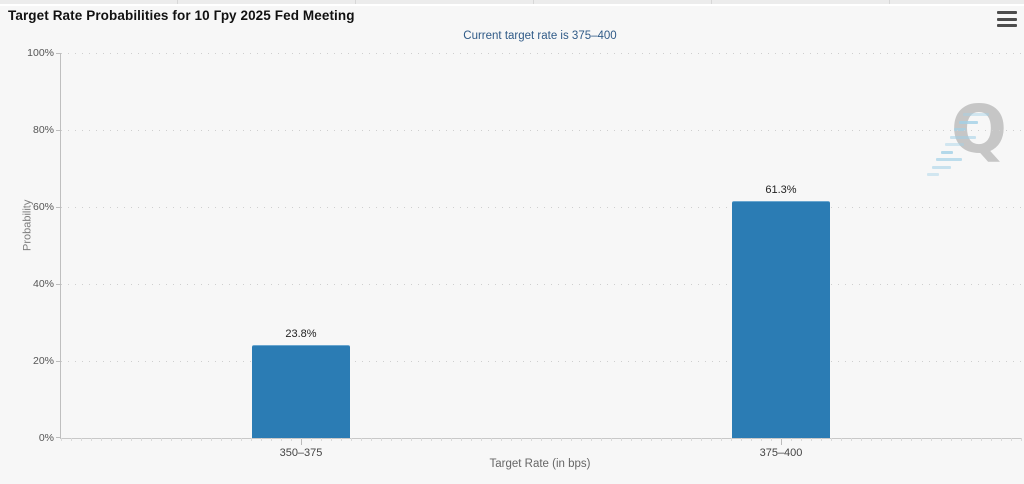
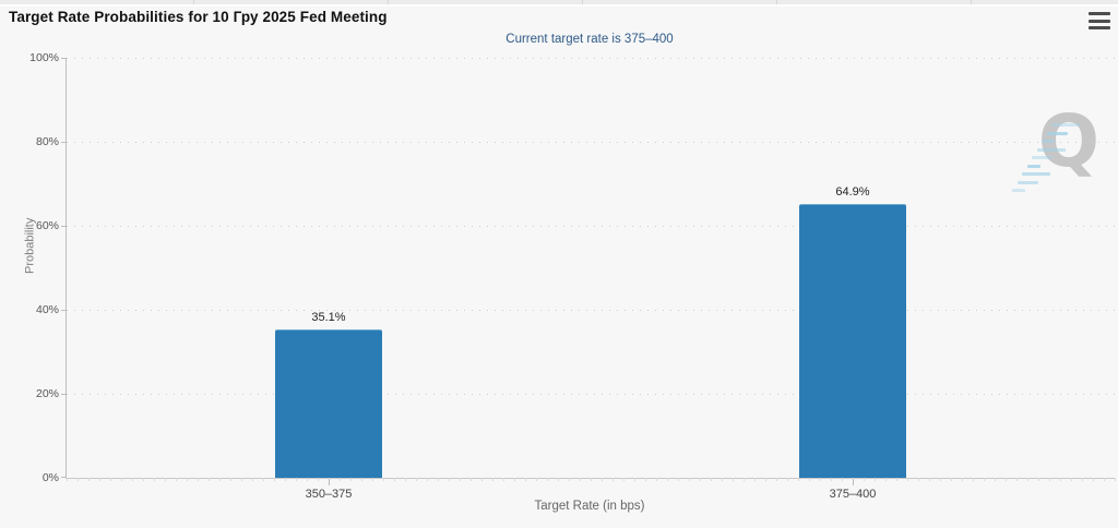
350–375: 23.8% -> 35.1%
375–400: 61.3% -> 64.9%
